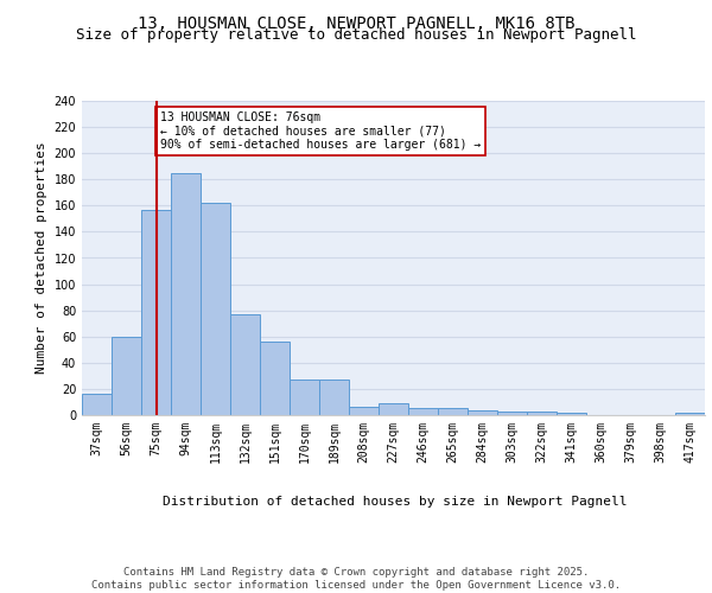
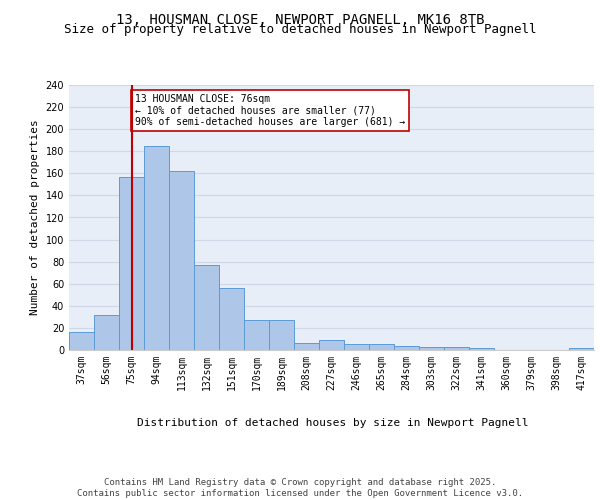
56sqm: 60 -> 32
